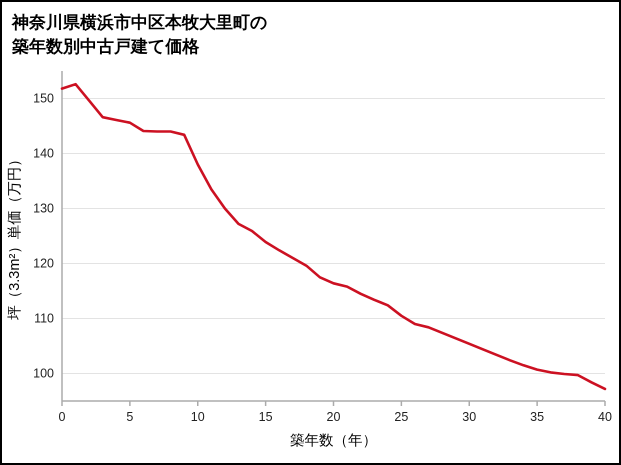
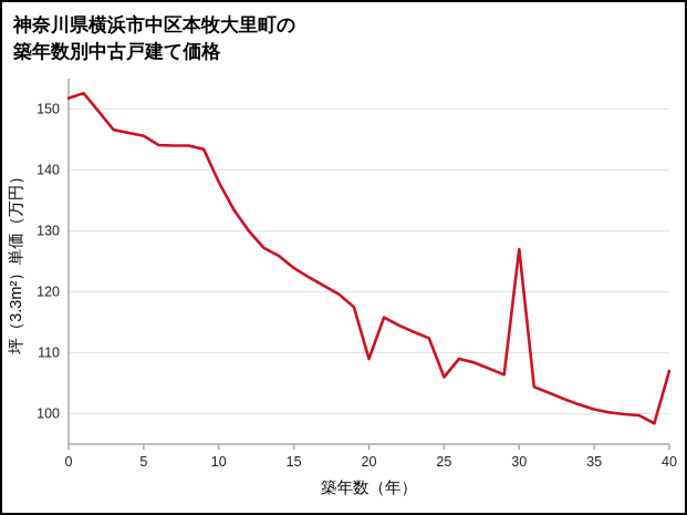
20: 116 -> 109
25: 110 -> 106
30: 105 -> 127
40: 97 -> 107
